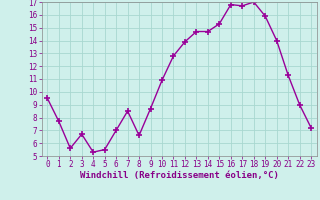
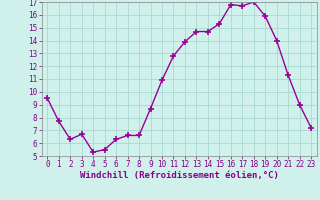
2: 5.6 -> 6.3
6: 7.0 -> 6.3
7: 8.5 -> 6.6
